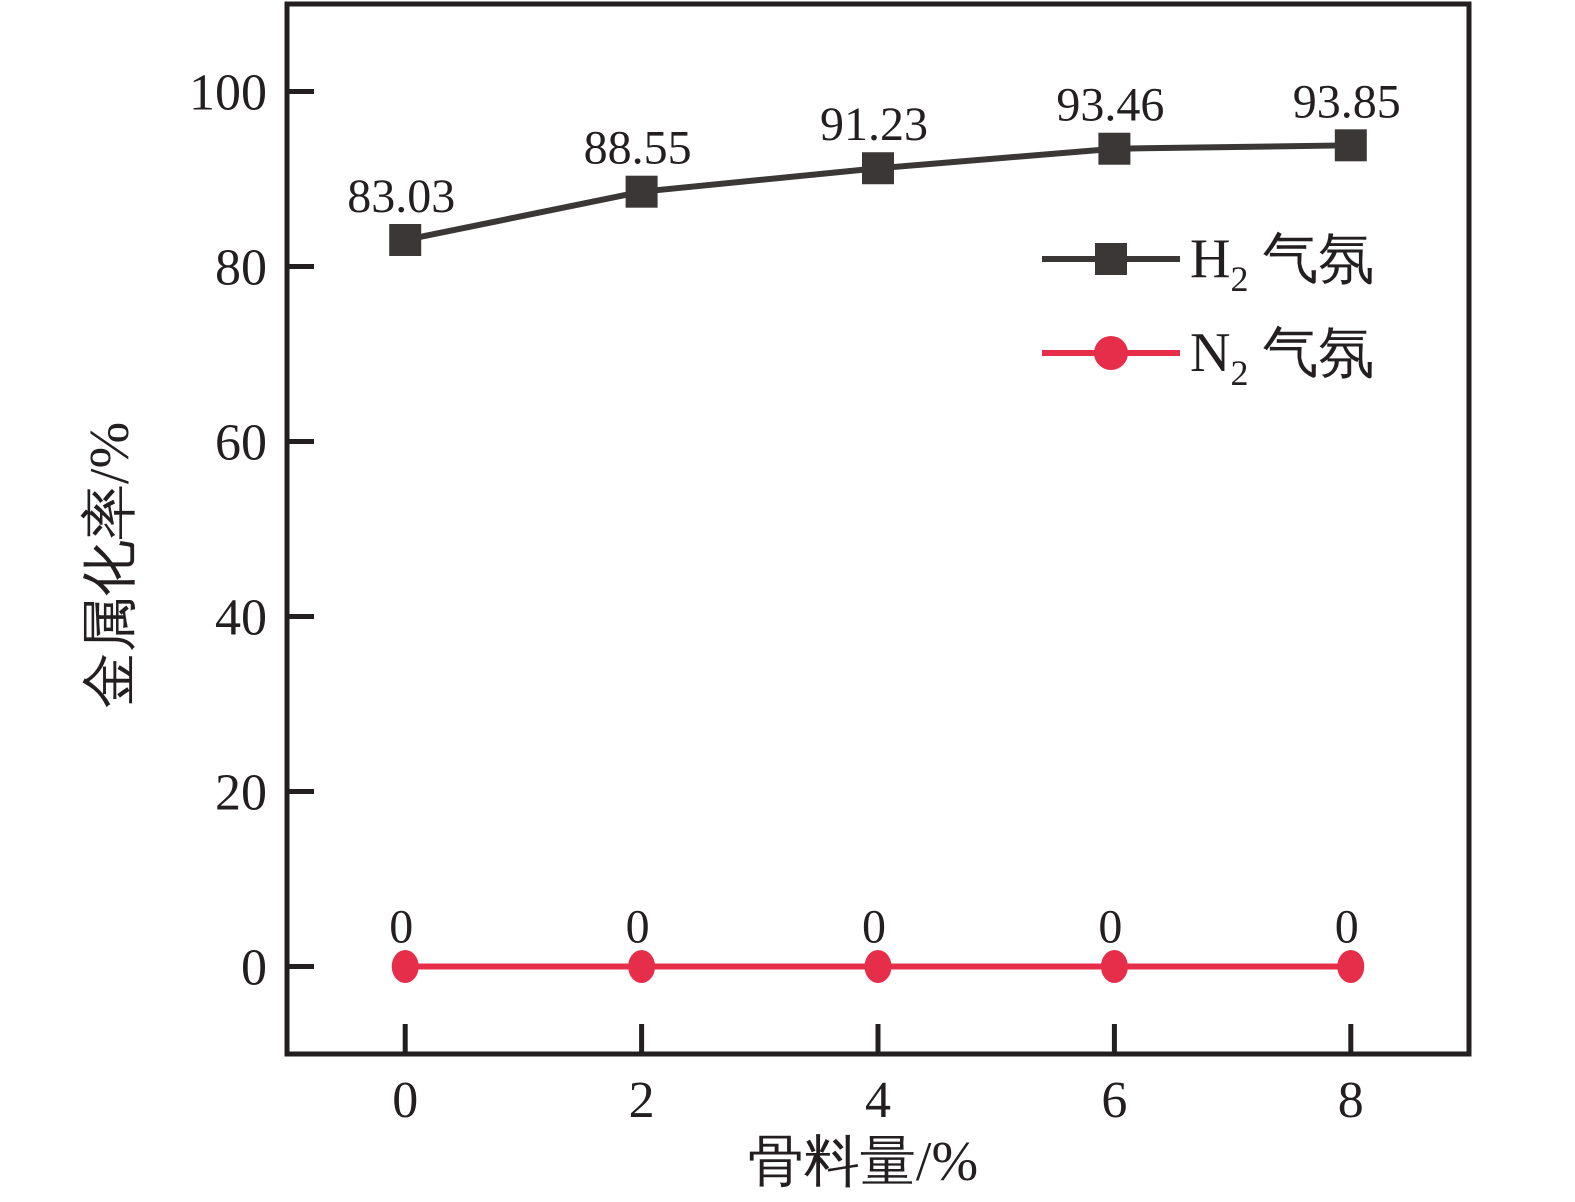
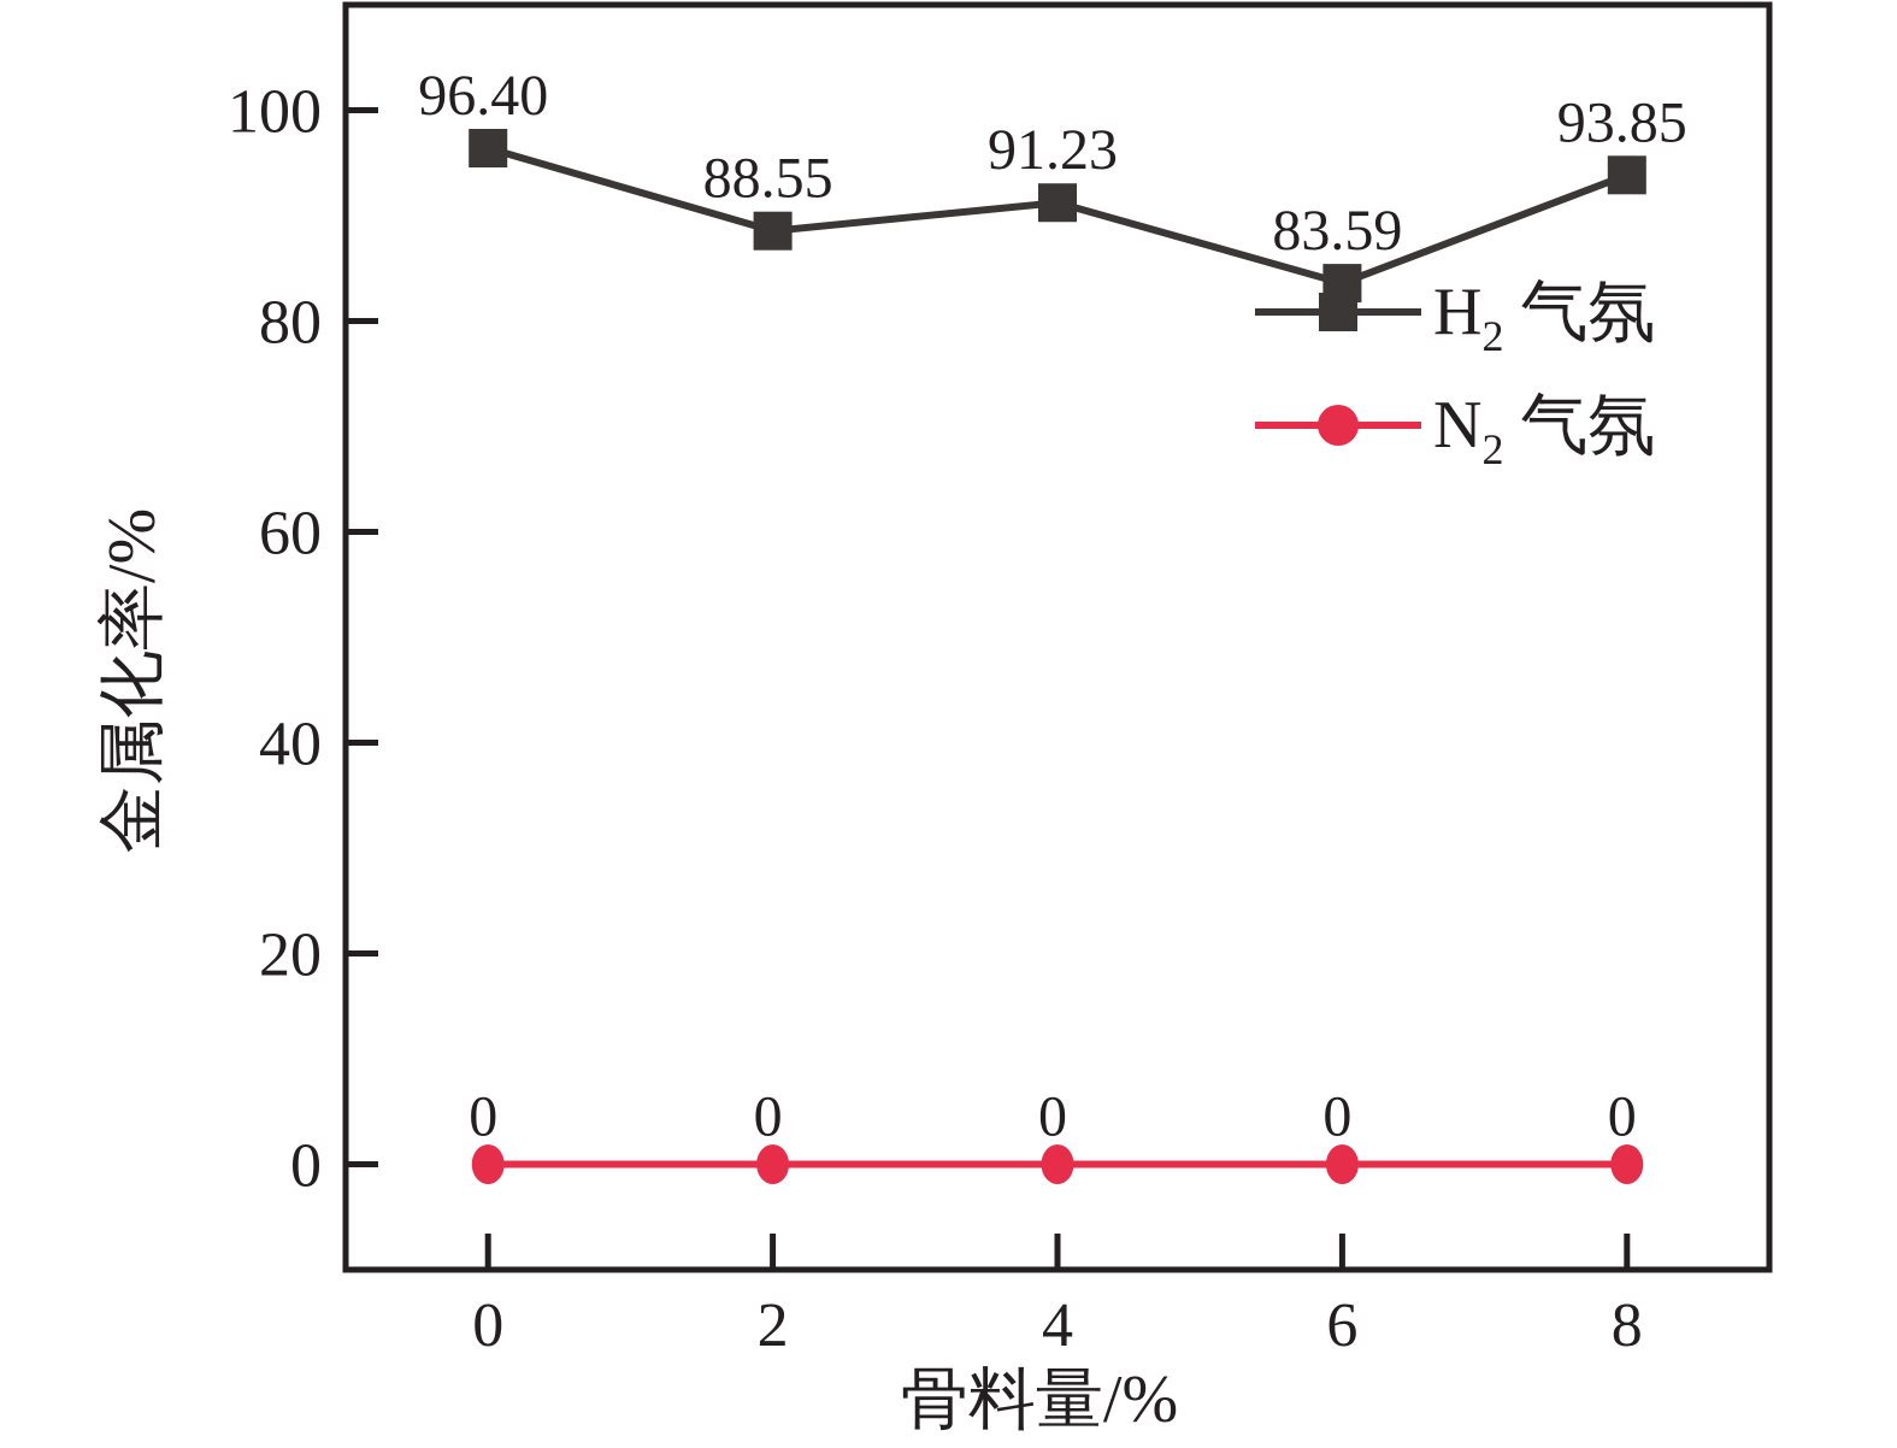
H2 气氛/0: 83.03 -> 96.40
H2 气氛/6: 93.46 -> 83.59
